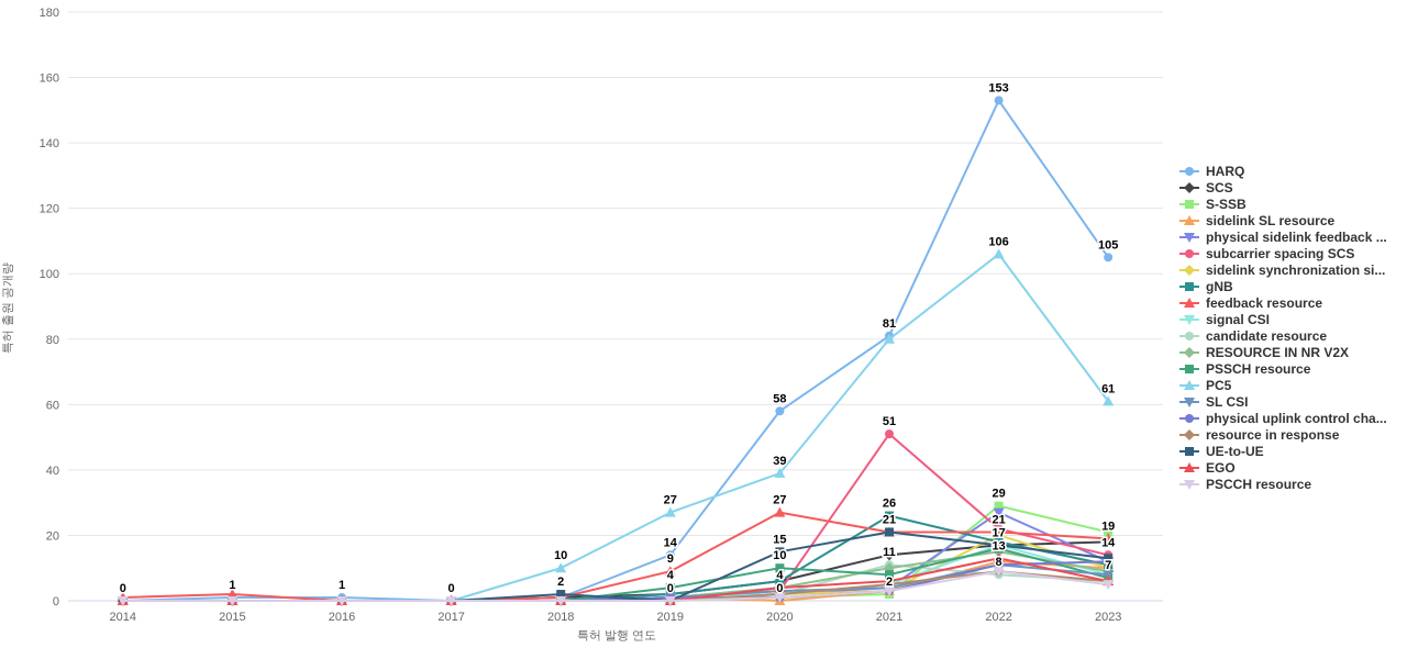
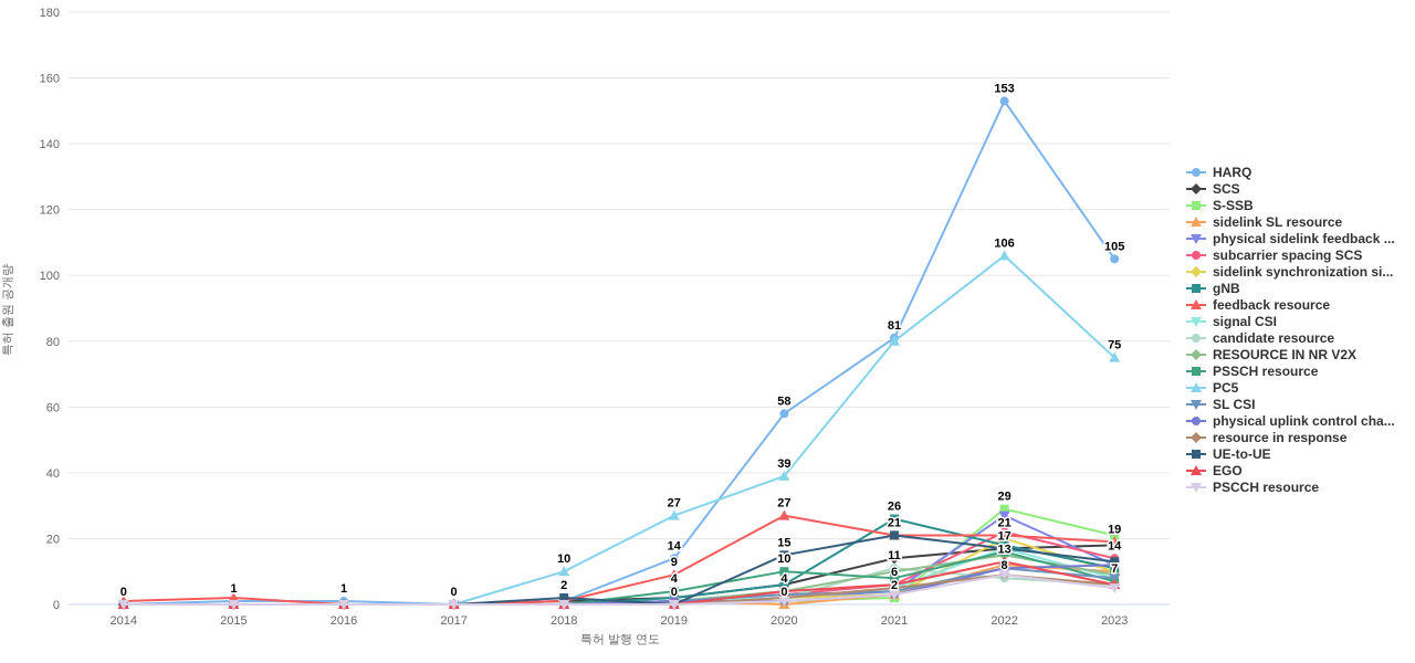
subcarrier spacing SCS/2021: 51 -> 6
PC5/2023: 61 -> 75
